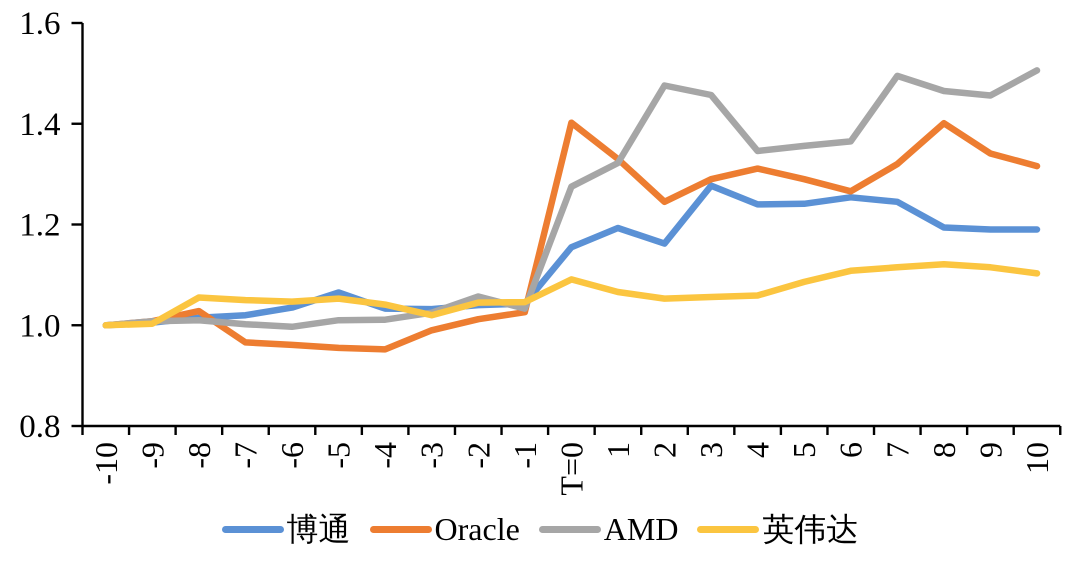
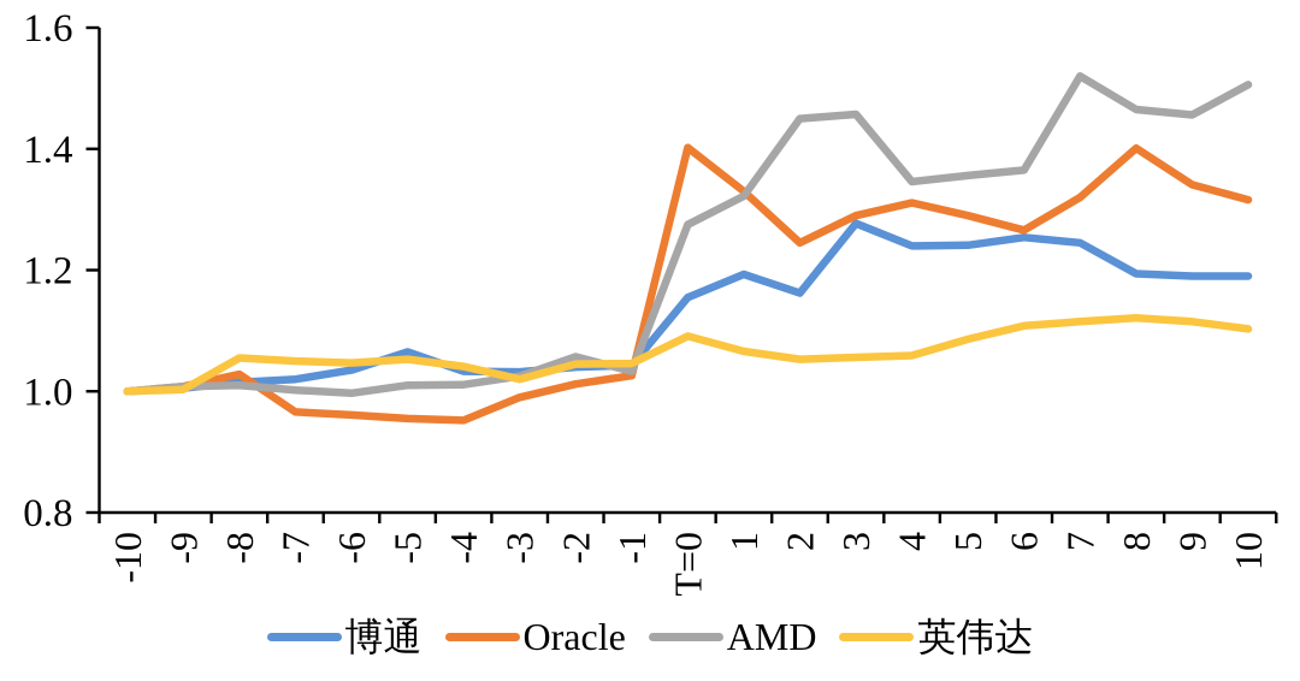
AMD/2: 1.48 -> 1.45
AMD/7: 1.50 -> 1.52
